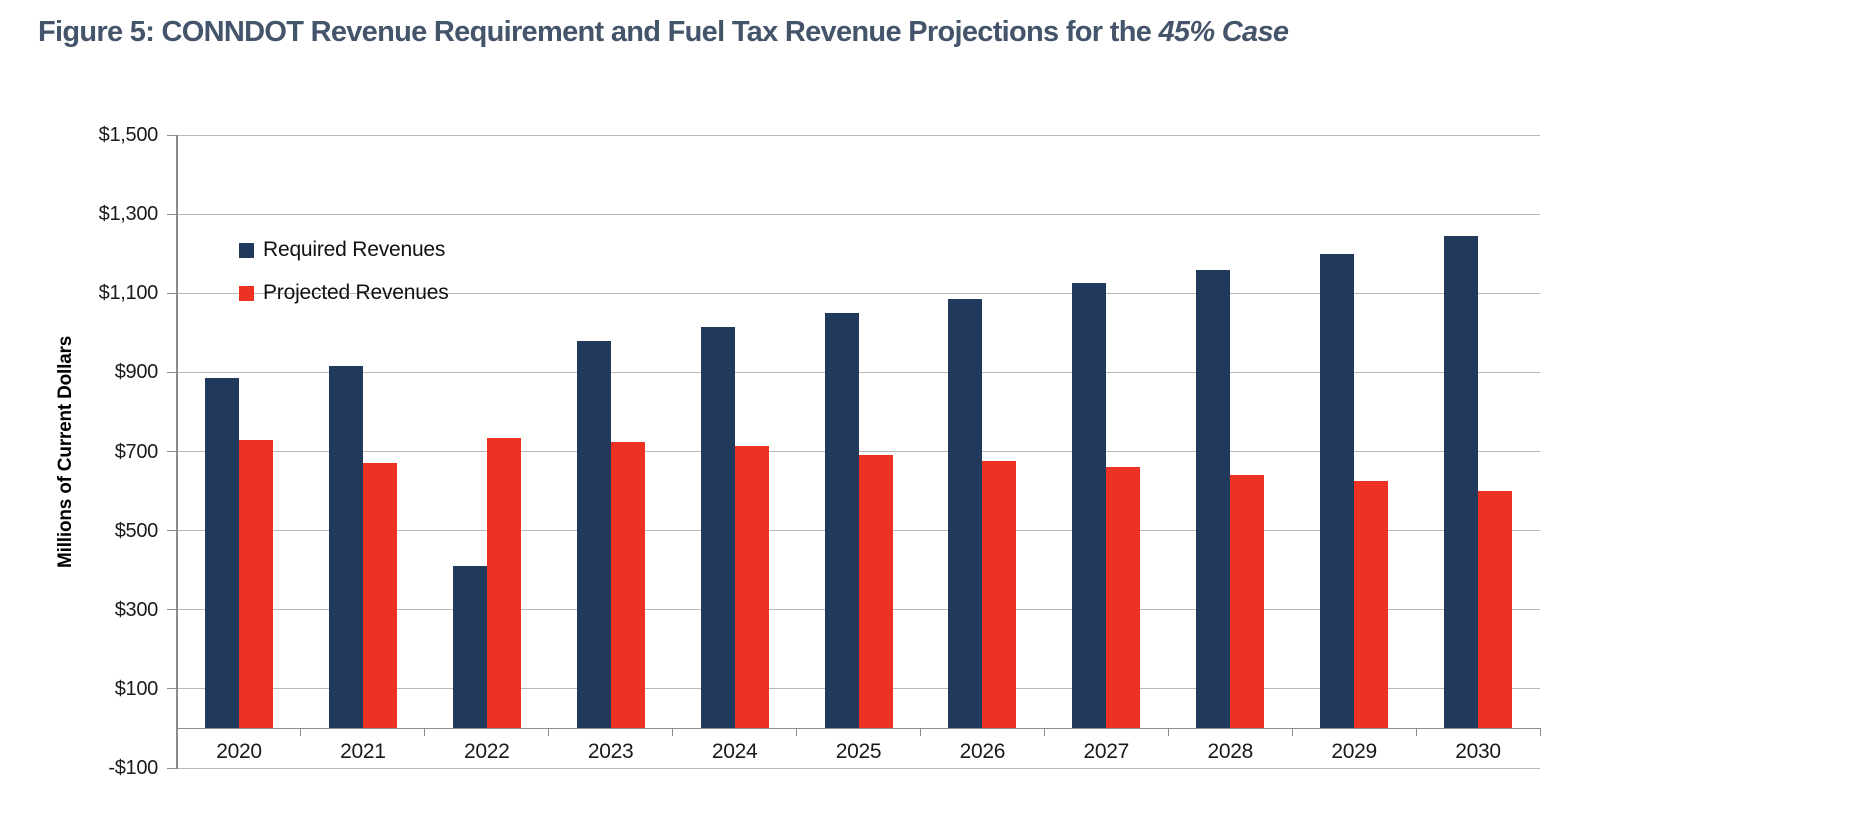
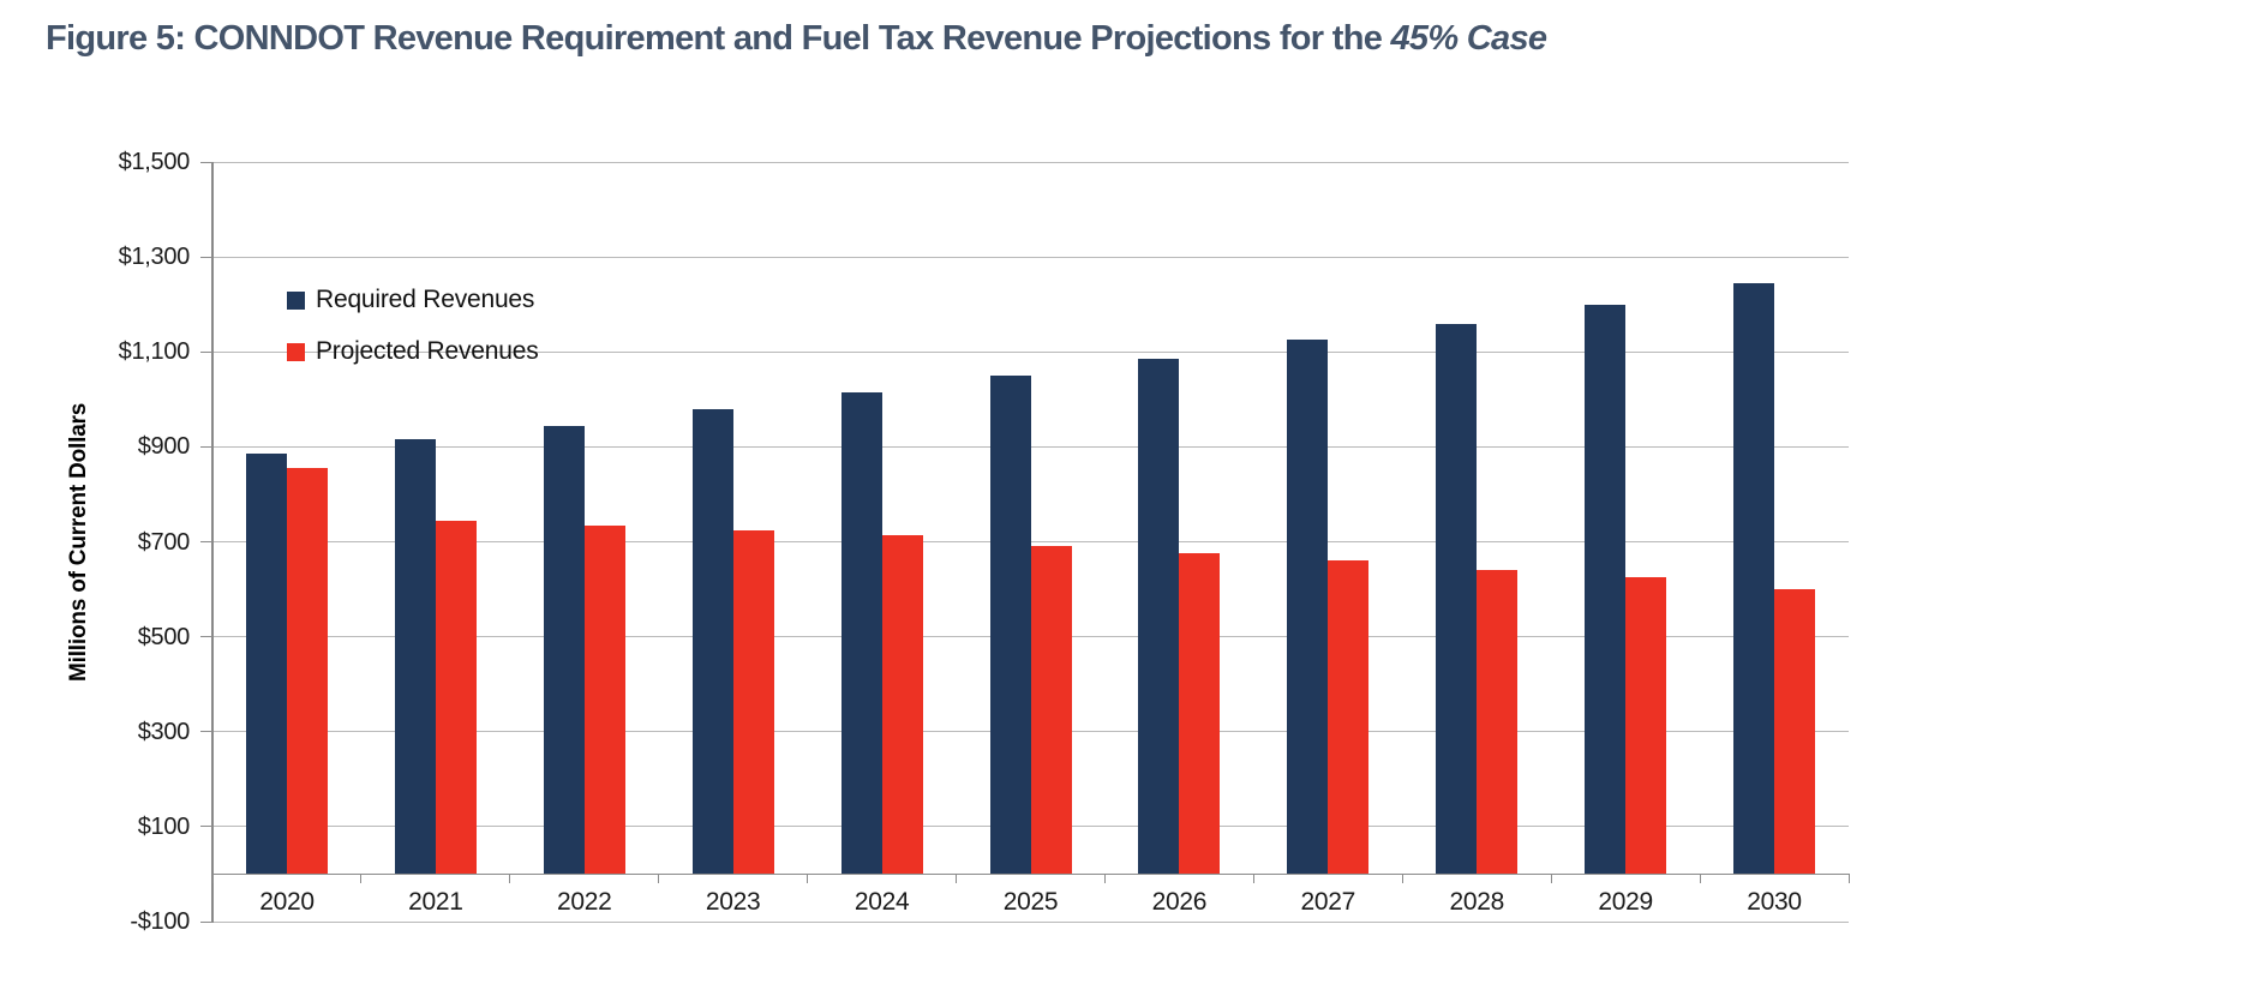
Projected Revenues/2020: $730 -> $860
Projected Revenues/2021: $670 -> $740
Required Revenues/2022: $410 -> $940
